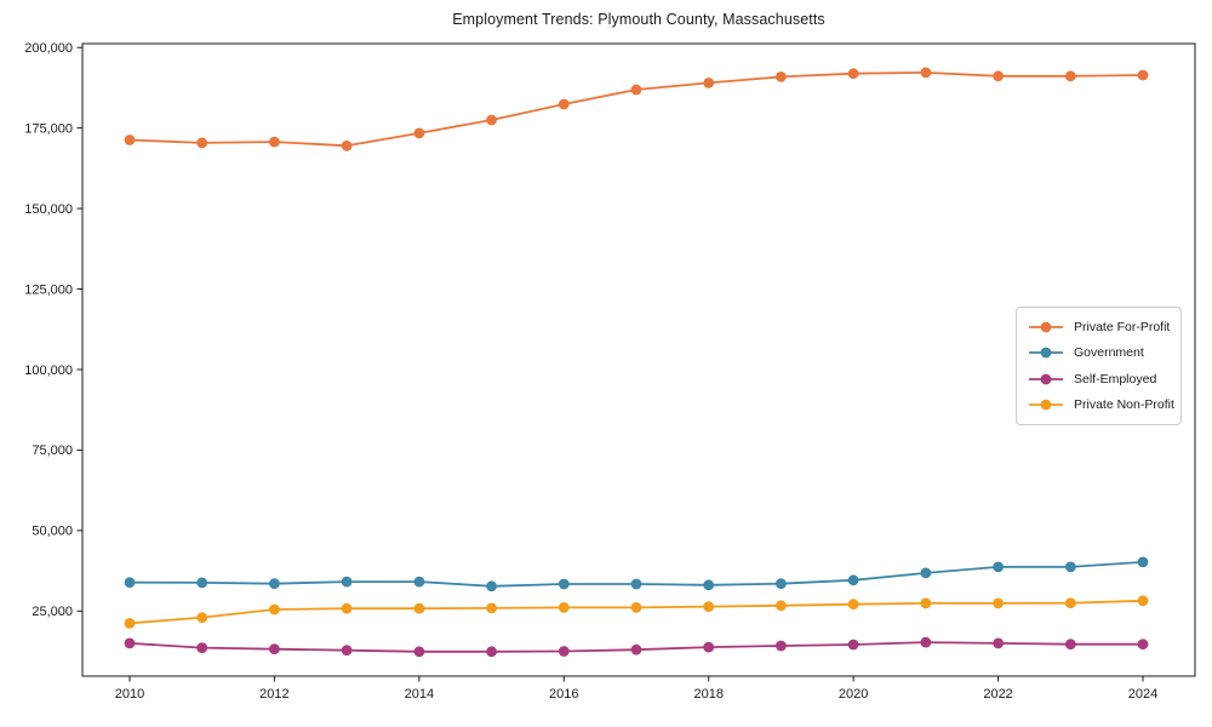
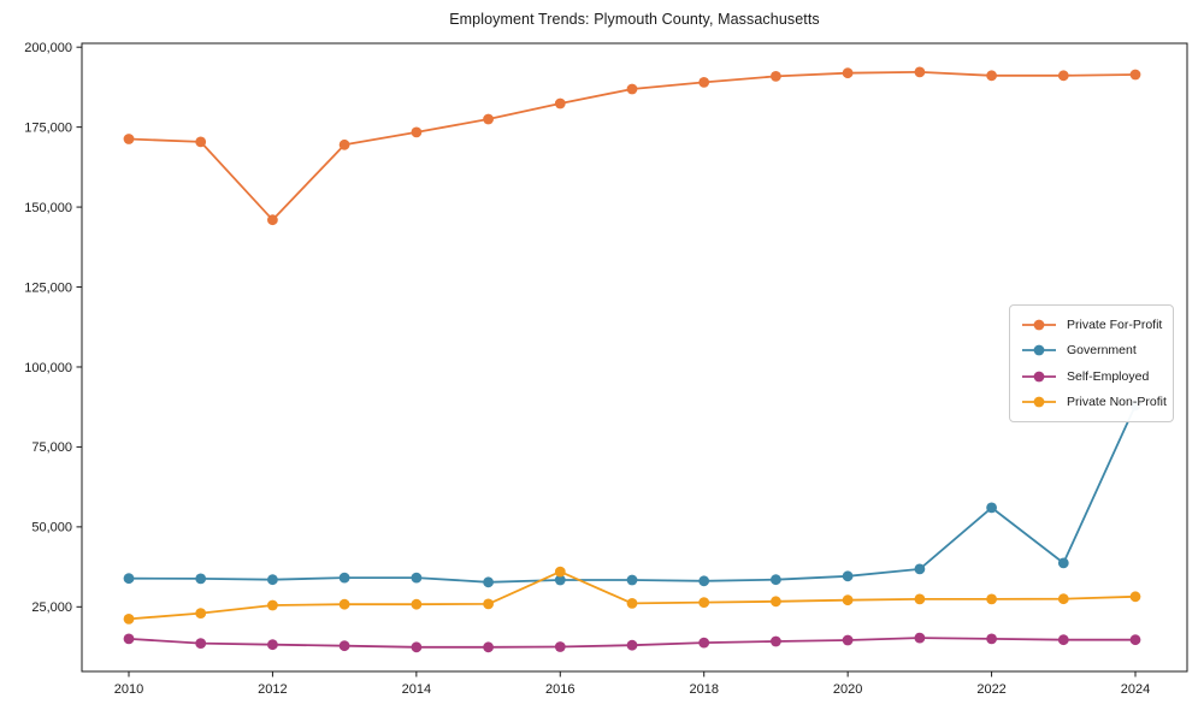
Private For-Profit/2012: 171000 -> 146000
Private Non-Profit/2016: 26000 -> 36000
Government/2022: 39000 -> 56000
Government/2024: 40000 -> 88000
